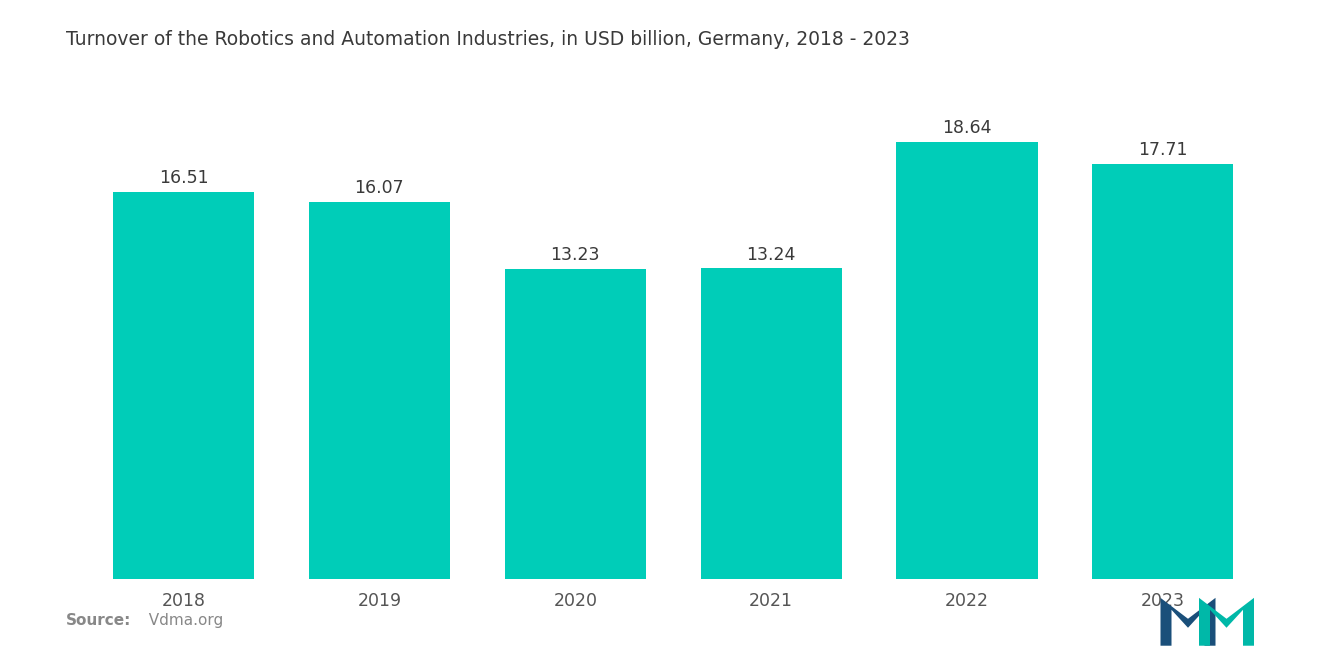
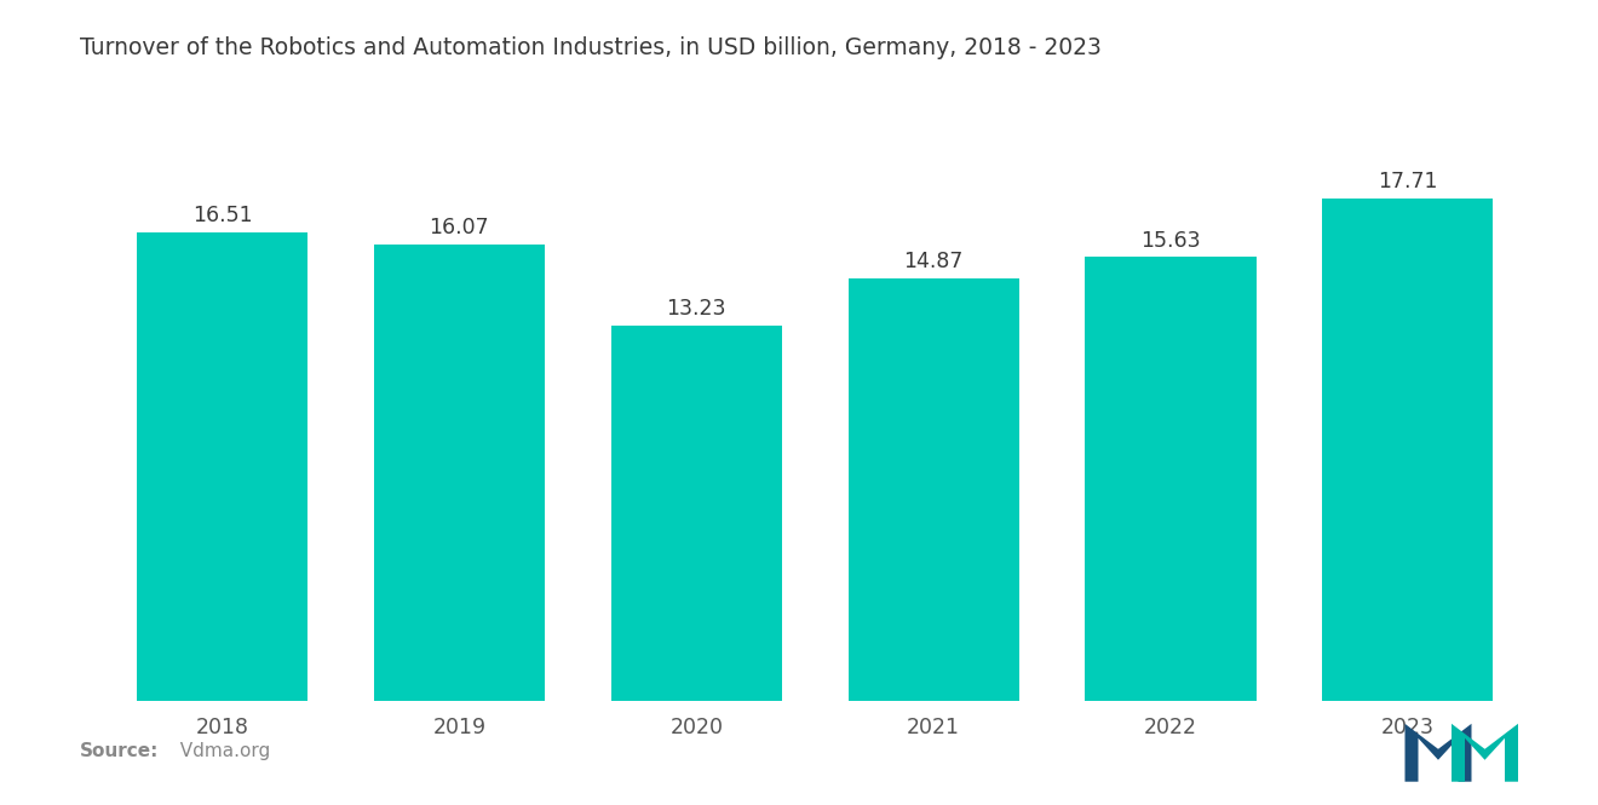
2021: 13.24 -> 14.87
2022: 18.64 -> 15.63
